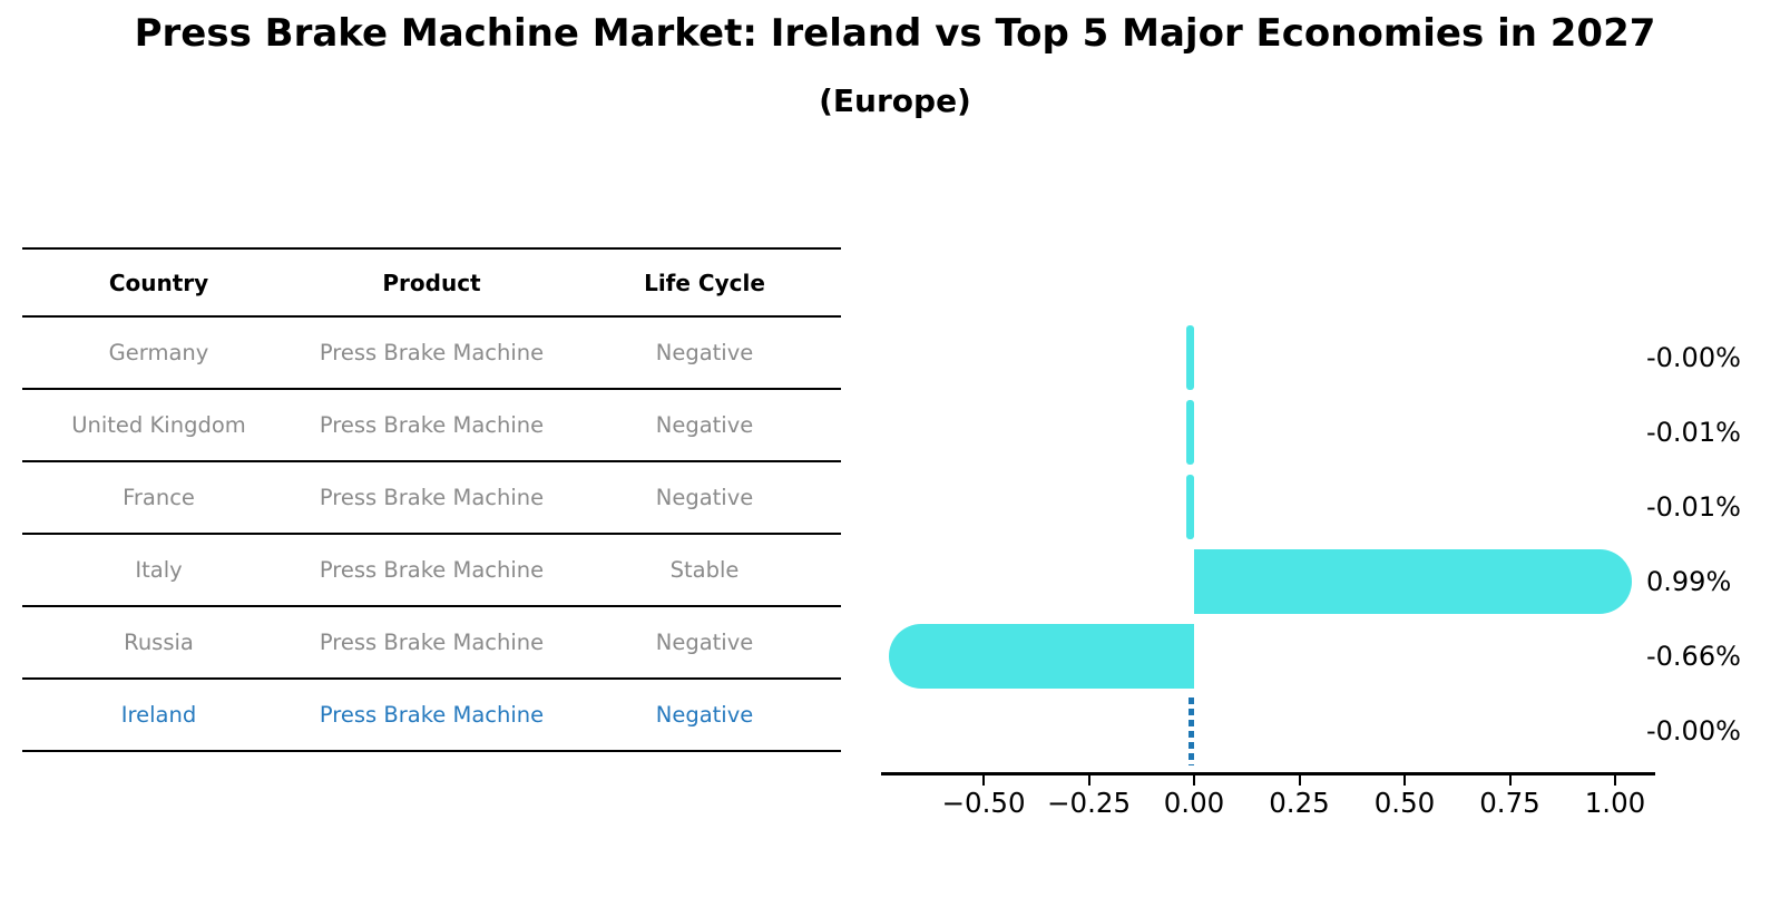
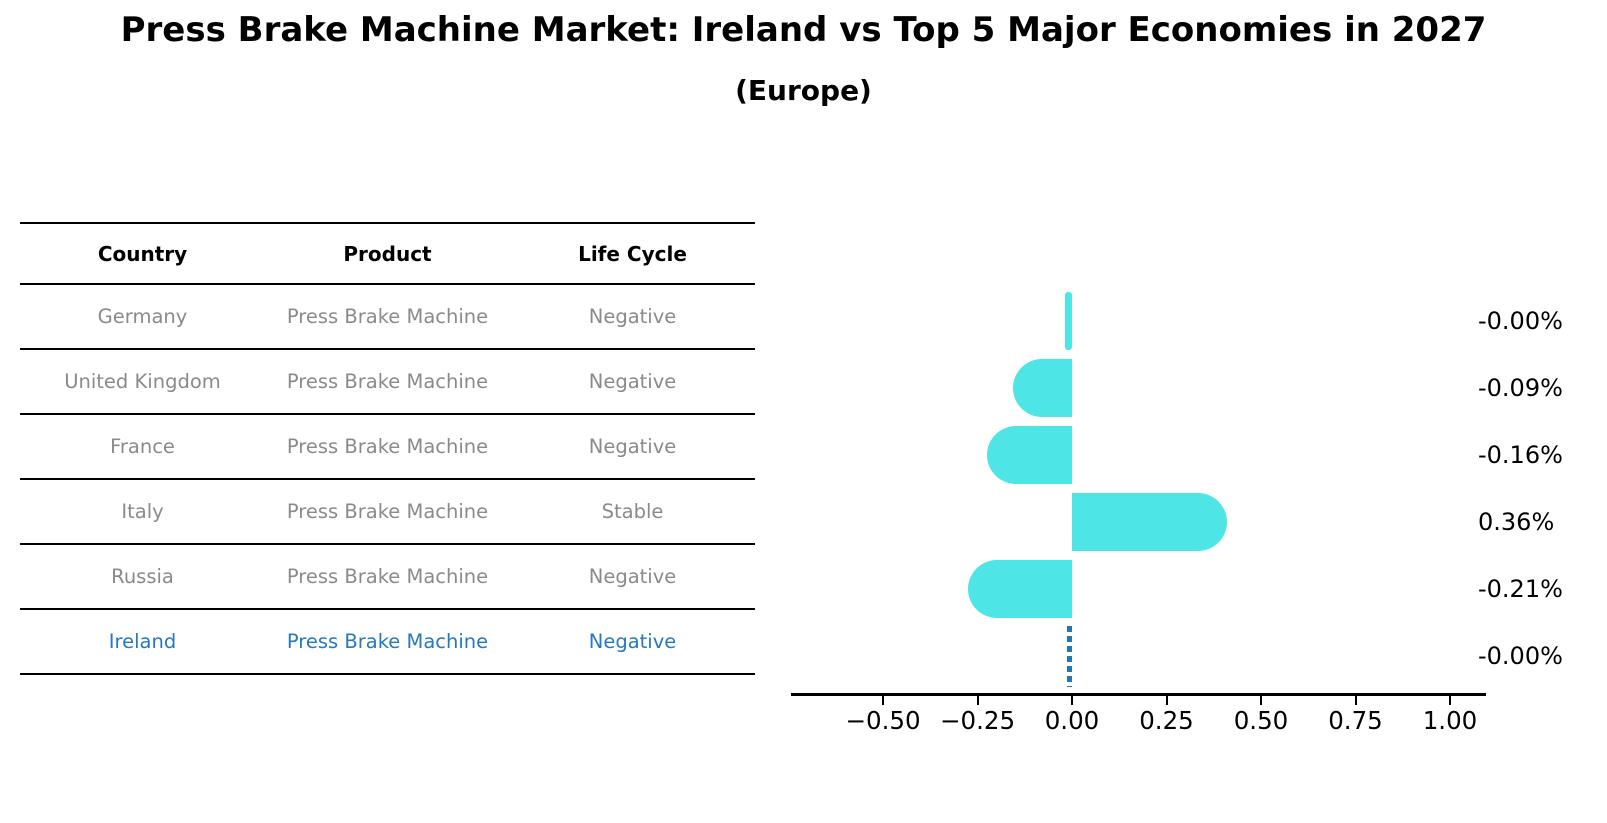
United Kingdom: -0.01% -> -0.09%
France: -0.01% -> -0.16%
Italy: 0.99% -> 0.36%
Russia: -0.66% -> -0.21%
